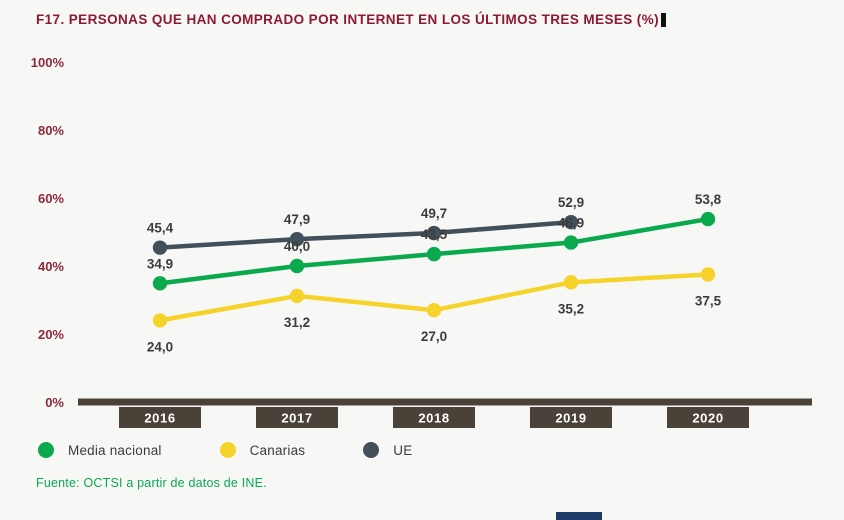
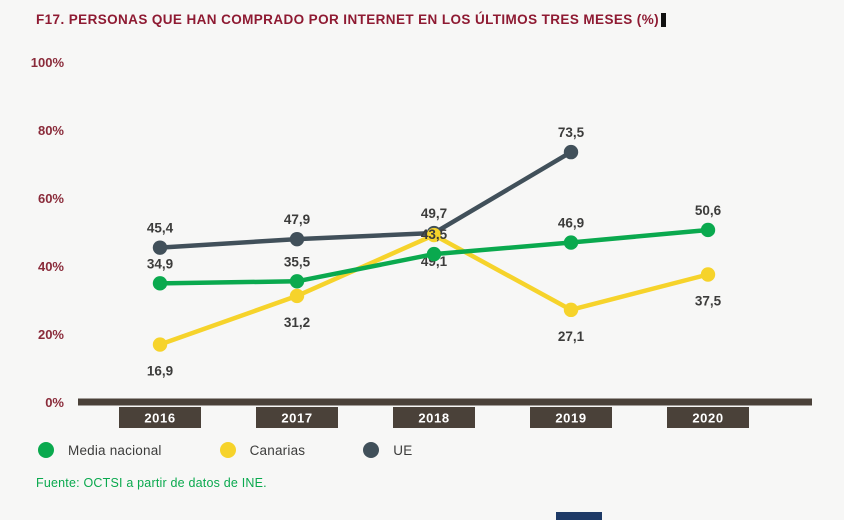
Canarias/2016: 24,0 -> 16,9
Media nacional/2017: 40,0 -> 35,5
Canarias/2018: 27,0 -> 49,1
Canarias/2019: 35,2 -> 27,1
UE/2019: 52,9 -> 73,5
Media nacional/2020: 53,8 -> 50,6
